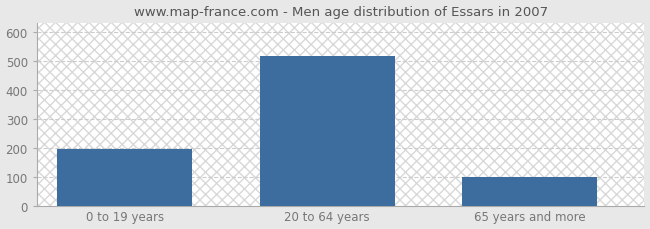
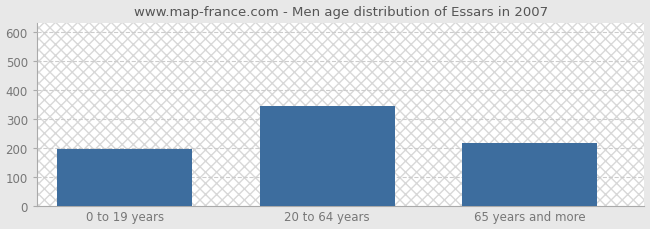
20 to 64 years: 515 -> 345
65 years and more: 97 -> 215
